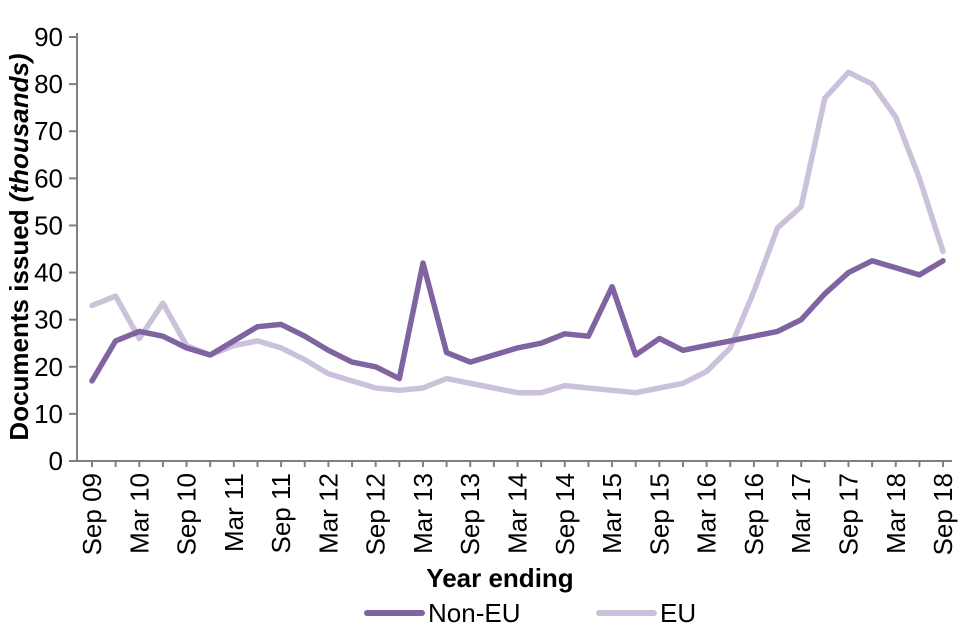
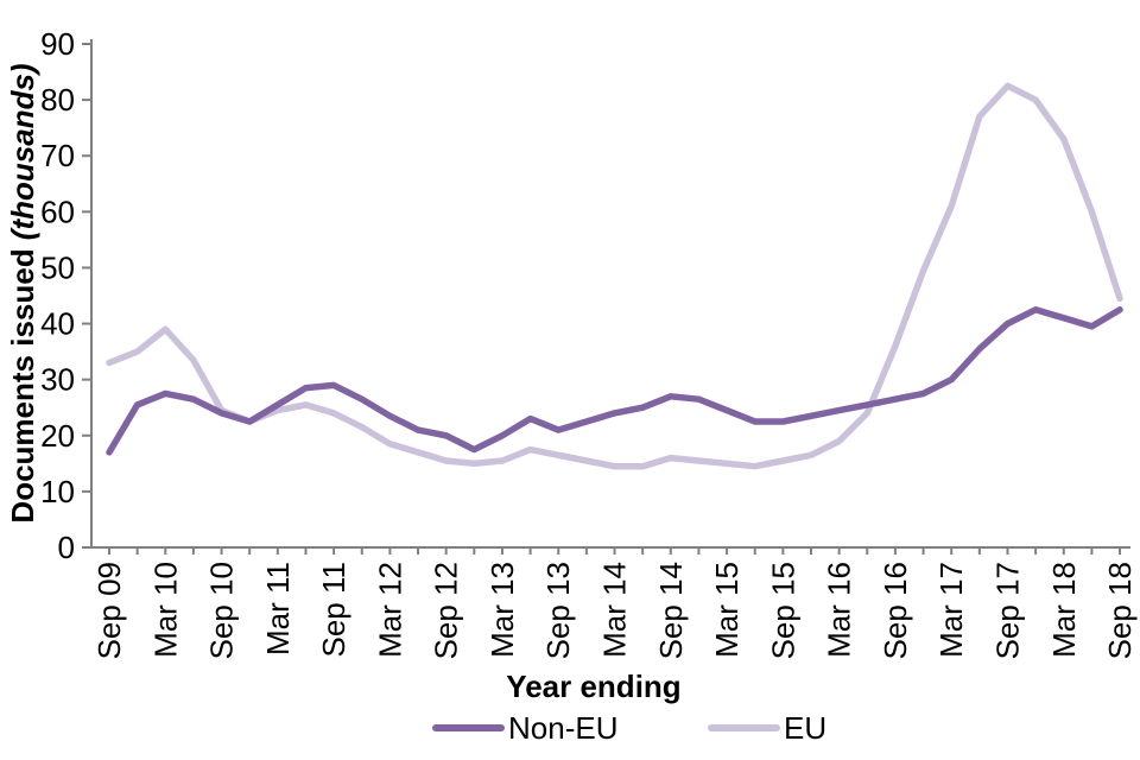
EU/Mar 10: 26 -> 39
Non-EU/Mar 13: 42 -> 20
Non-EU/Mar 15: 37 -> 24
Non-EU/Sep 15: 26 -> 22
EU/Mar 17: 54 -> 61
